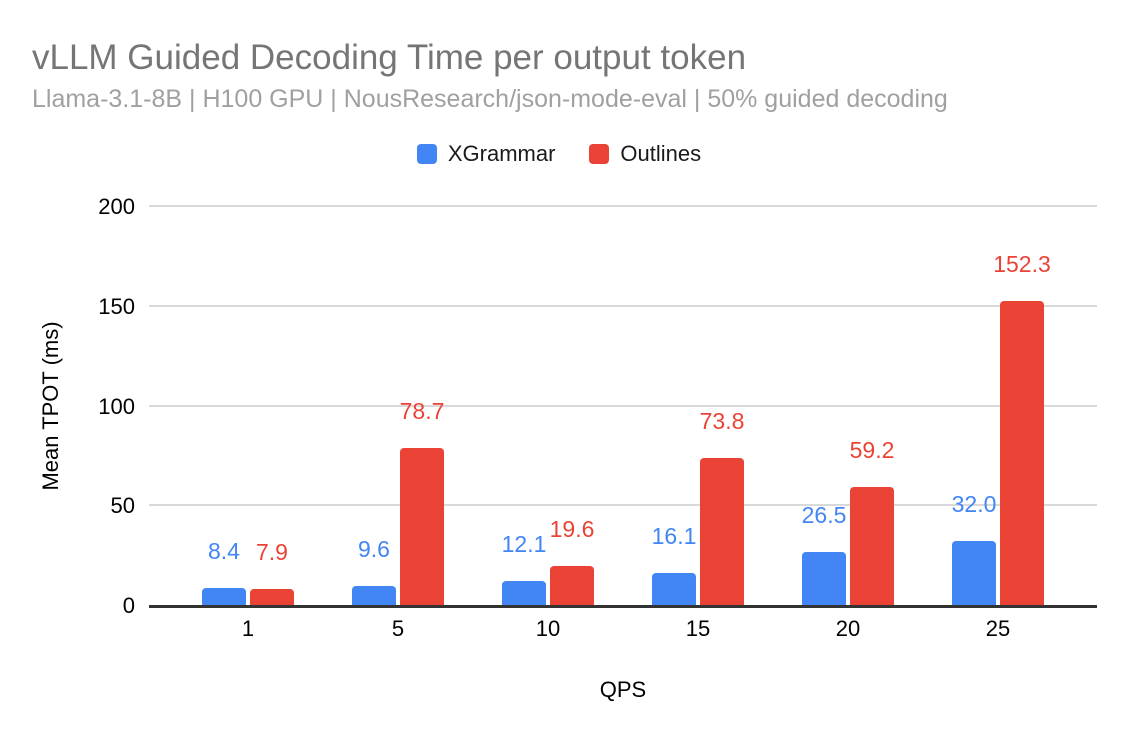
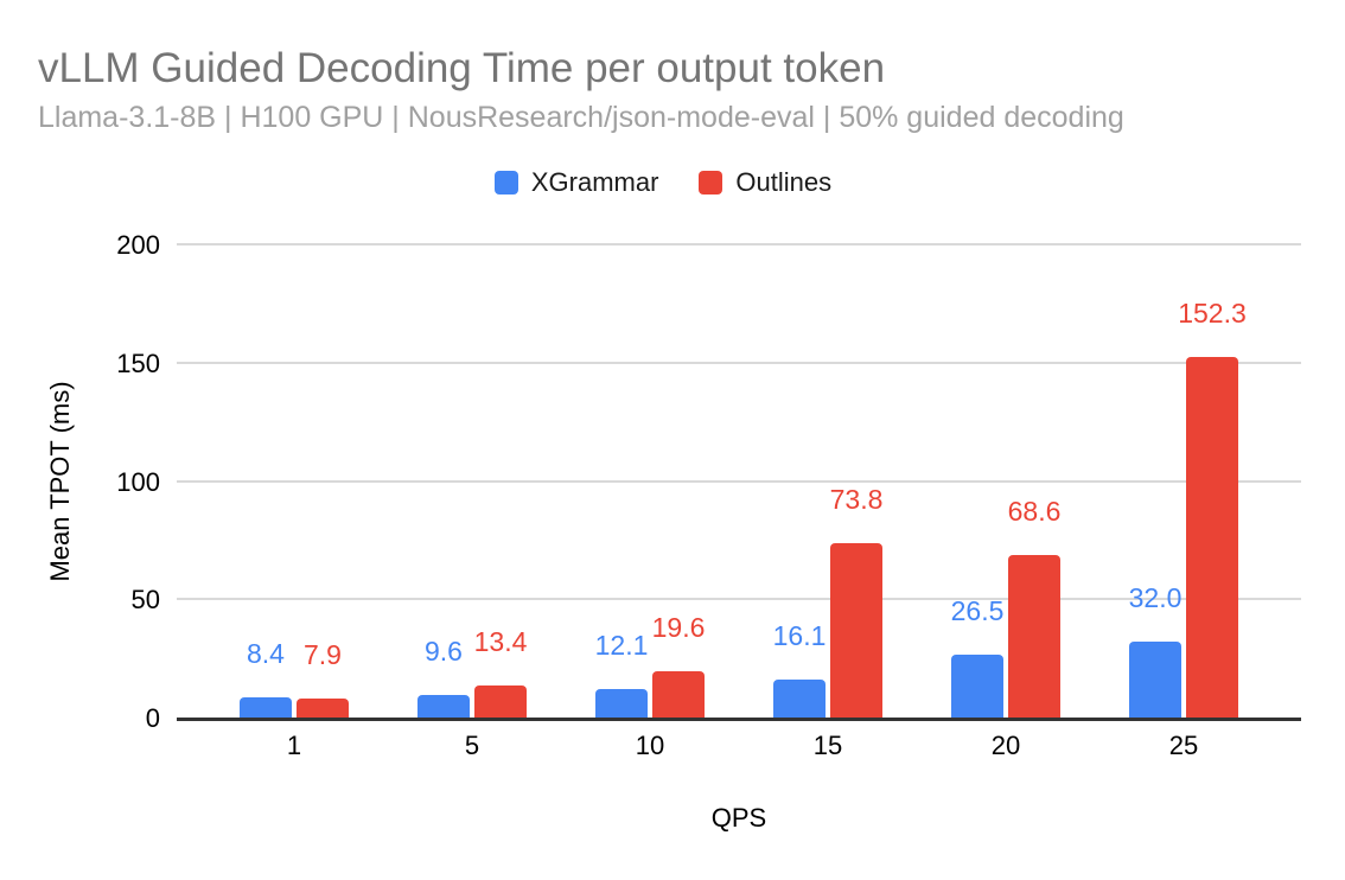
Outlines/5: 78.7 -> 13.4
Outlines/20: 59.2 -> 68.6
